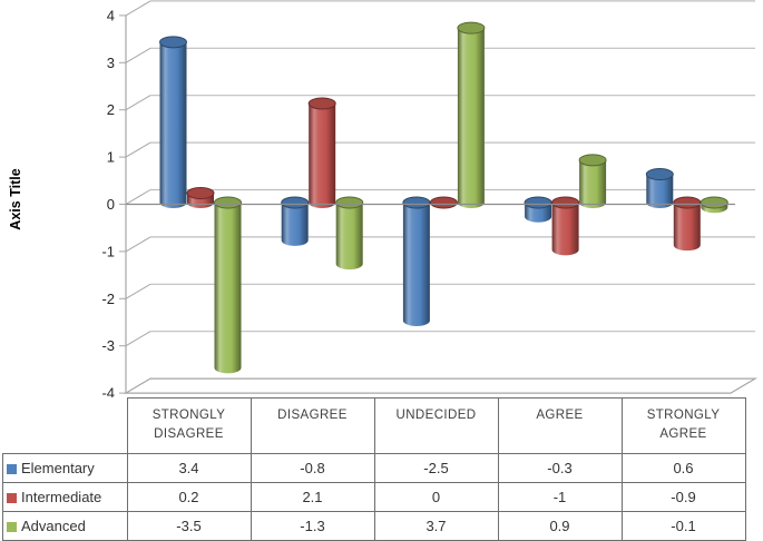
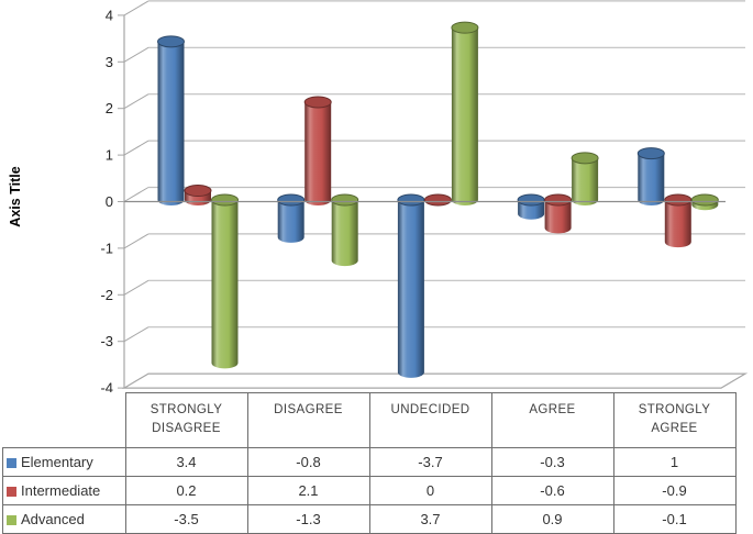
Elementary/UNDECIDED: -2.5 -> -3.7
Intermediate/AGREE: -1 -> -0.6
Elementary/STRONGLY AGREE: 0.6 -> 1
